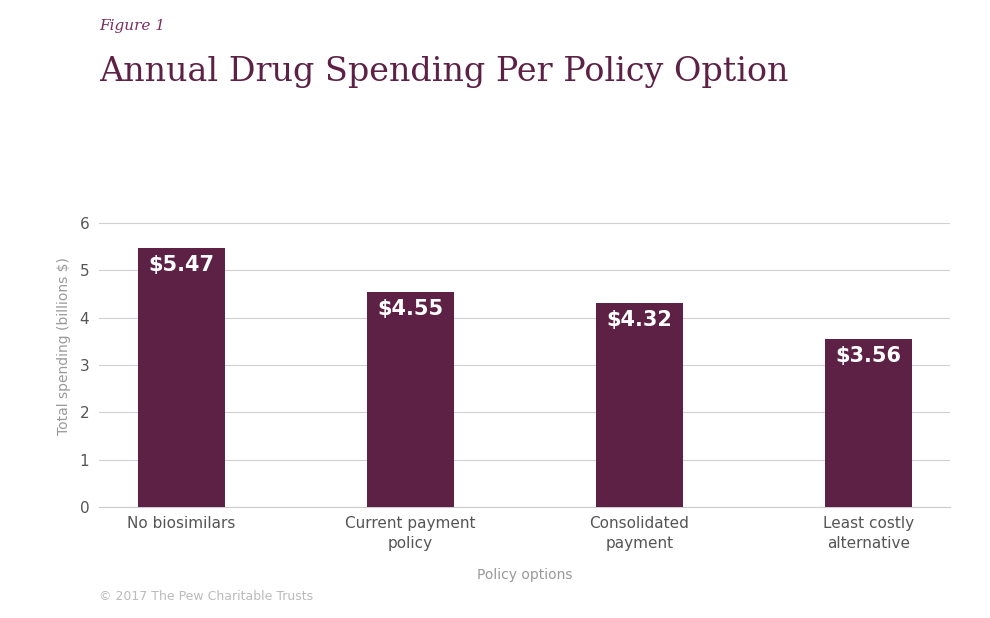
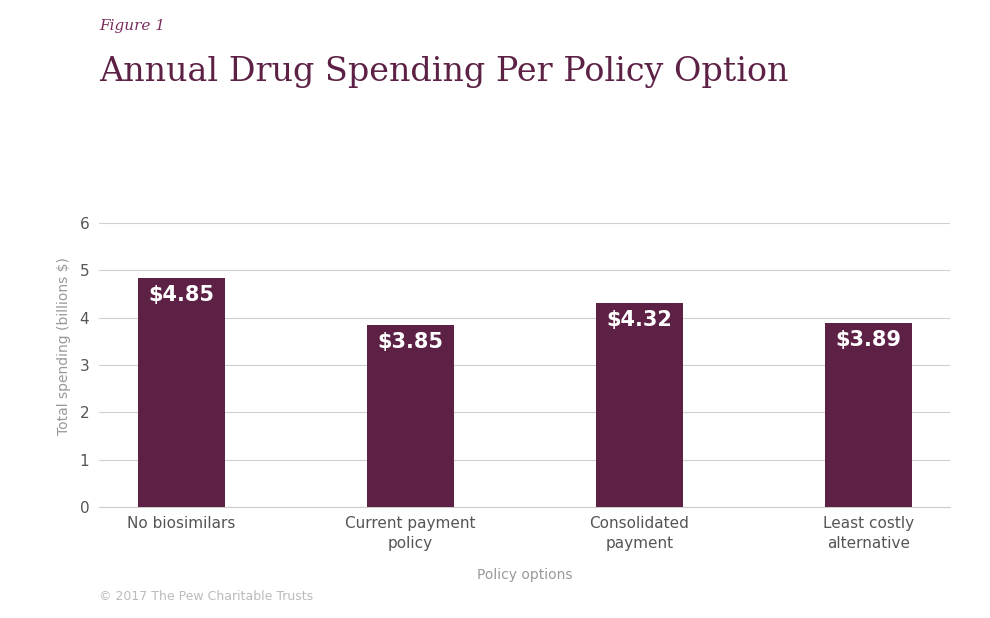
No biosimilars: $5.47 -> $4.85
Current payment policy: $4.55 -> $3.85
Least costly alternative: $3.56 -> $3.89
